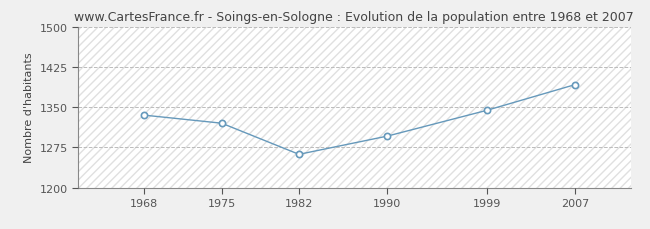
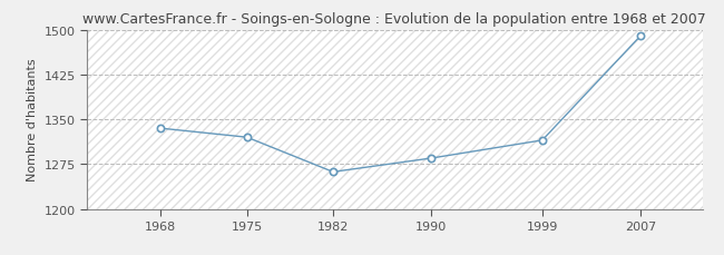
1990: 1296 -> 1285
1999: 1344 -> 1315
2007: 1392 -> 1490
